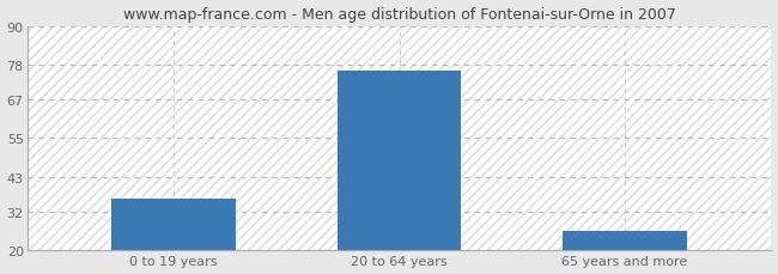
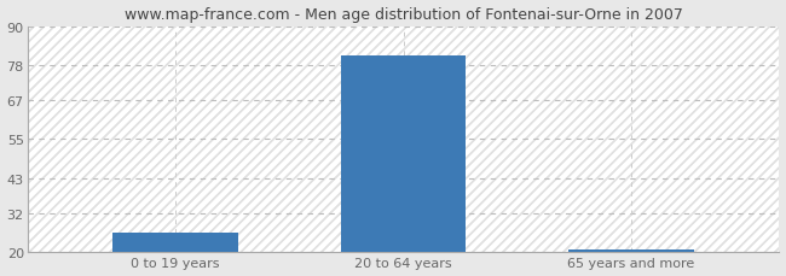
0 to 19 years: 36 -> 26
20 to 64 years: 76 -> 81
65 years and more: 26 -> 21
